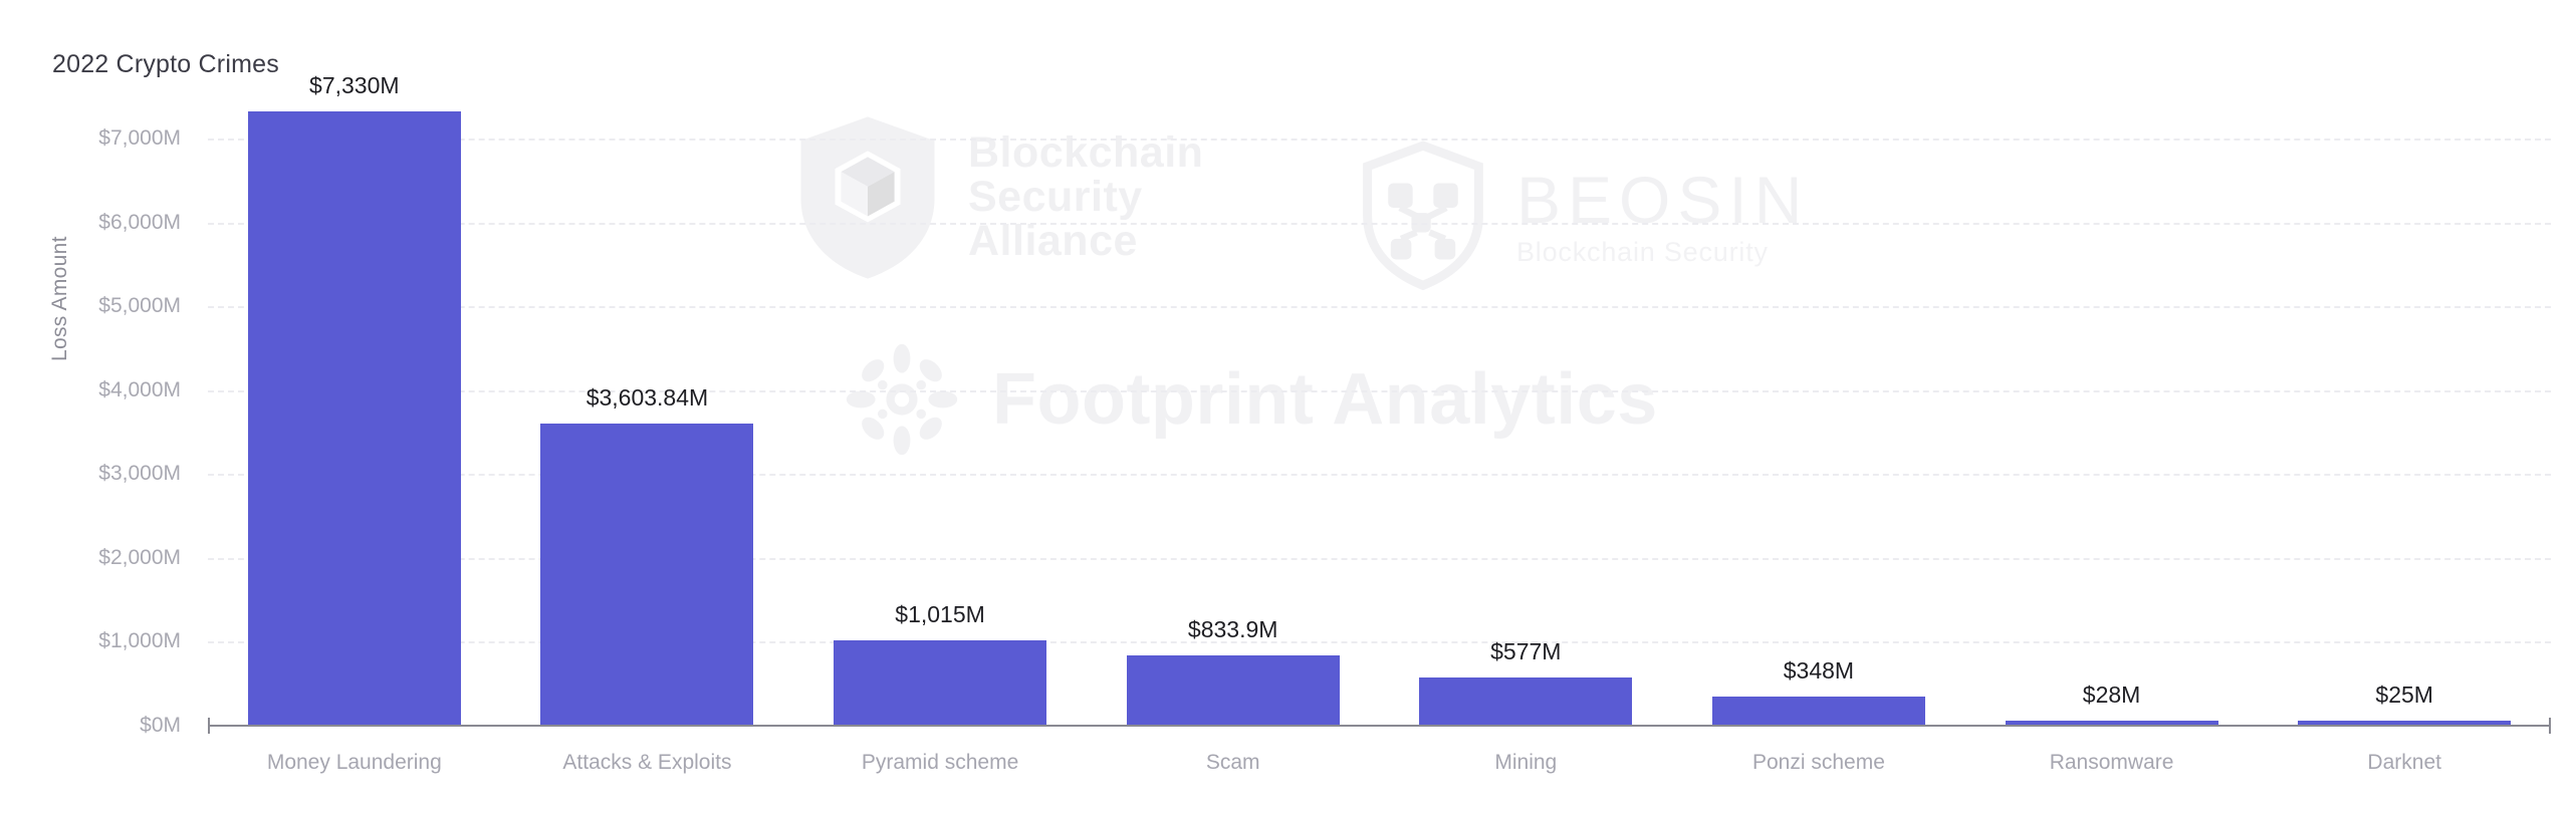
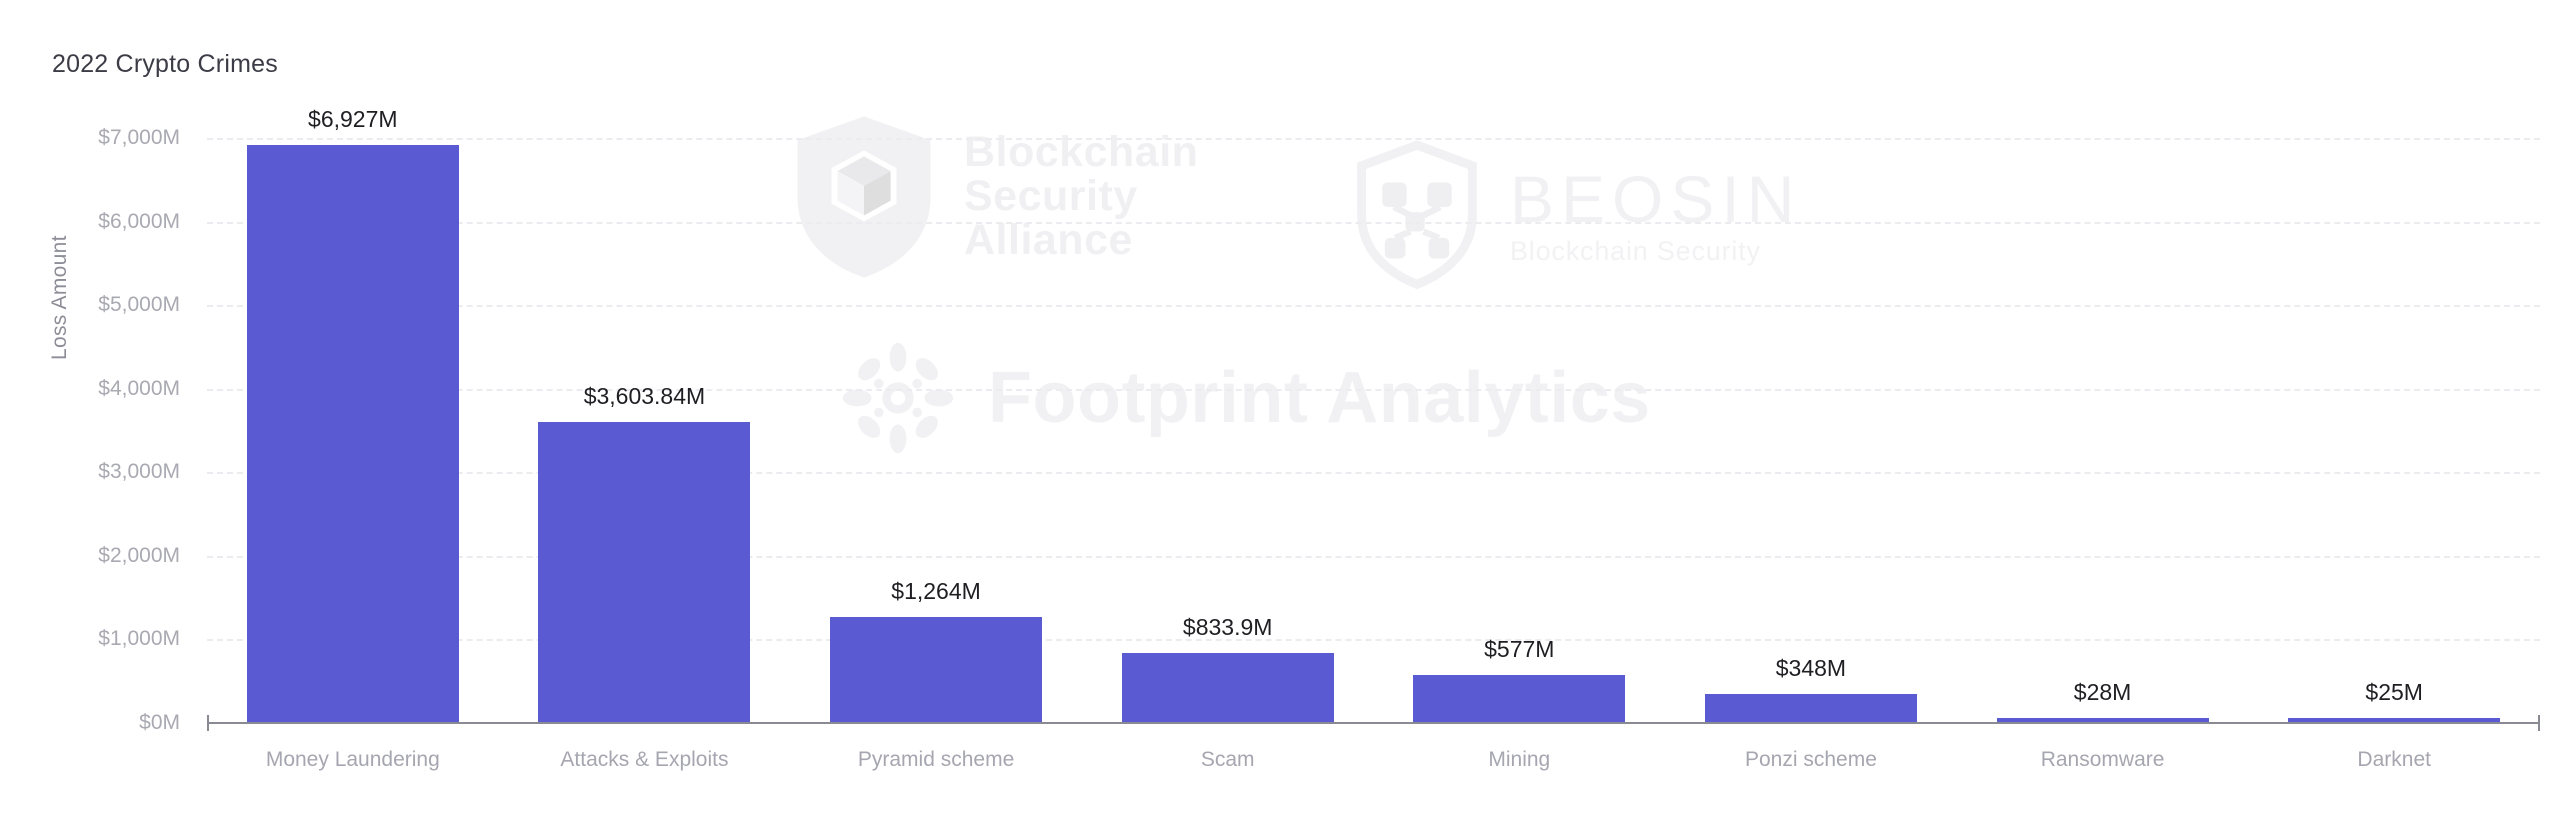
Money Laundering: $7,330M -> $6,927M
Pyramid scheme: $1,015M -> $1,264M
